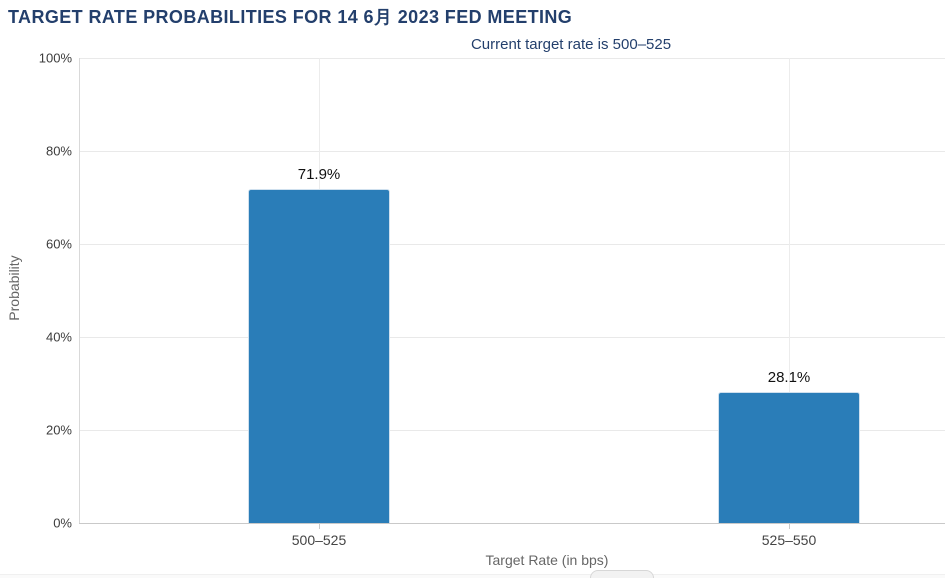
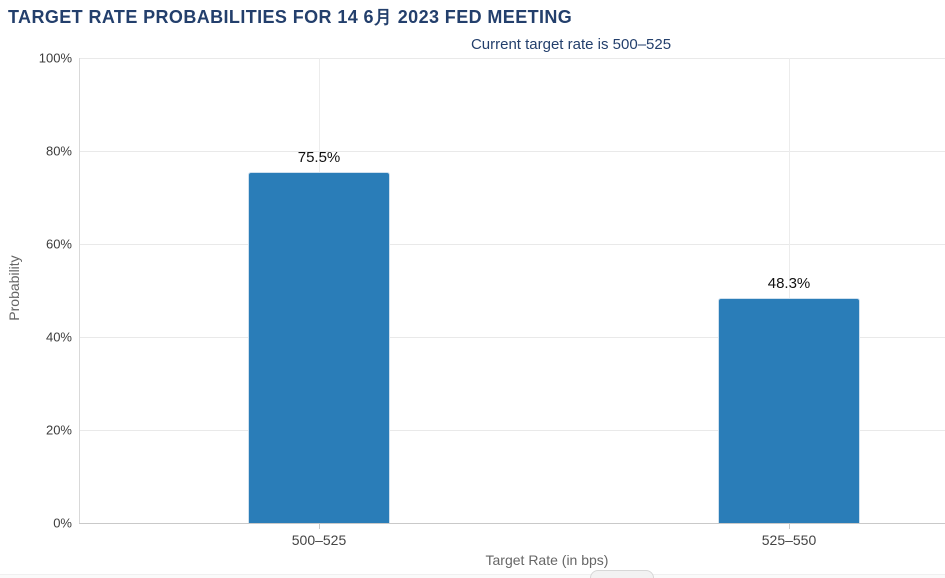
500–525: 71.9% -> 75.5%
525–550: 28.1% -> 48.3%
